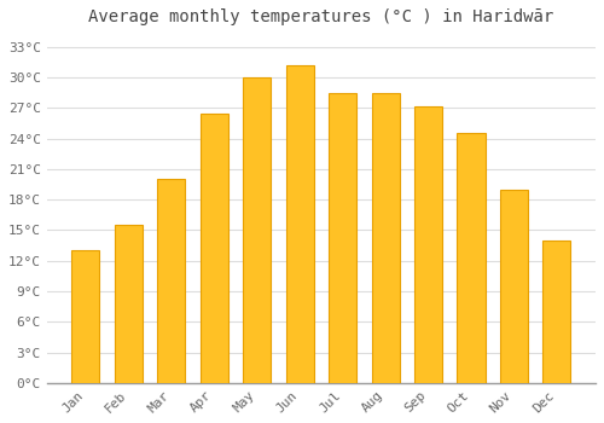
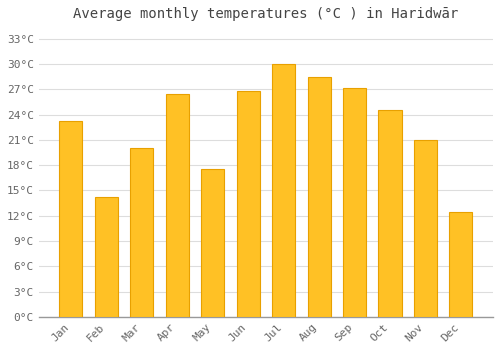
Jan: 13.0°C -> 23.2°C
Feb: 15.5°C -> 14.2°C
May: 30.0°C -> 17.6°C
Jun: 31.2°C -> 26.8°C
Jul: 28.5°C -> 30.0°C
Nov: 19.0°C -> 21.0°C
Dec: 14.0°C -> 12.4°C
